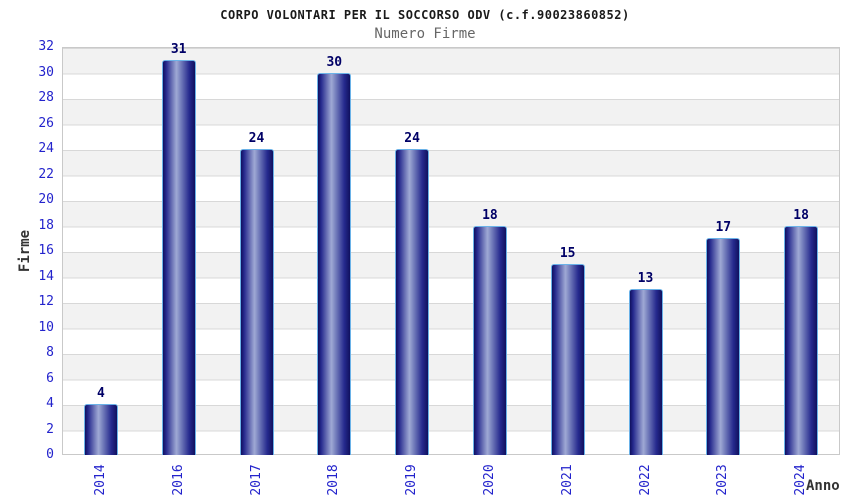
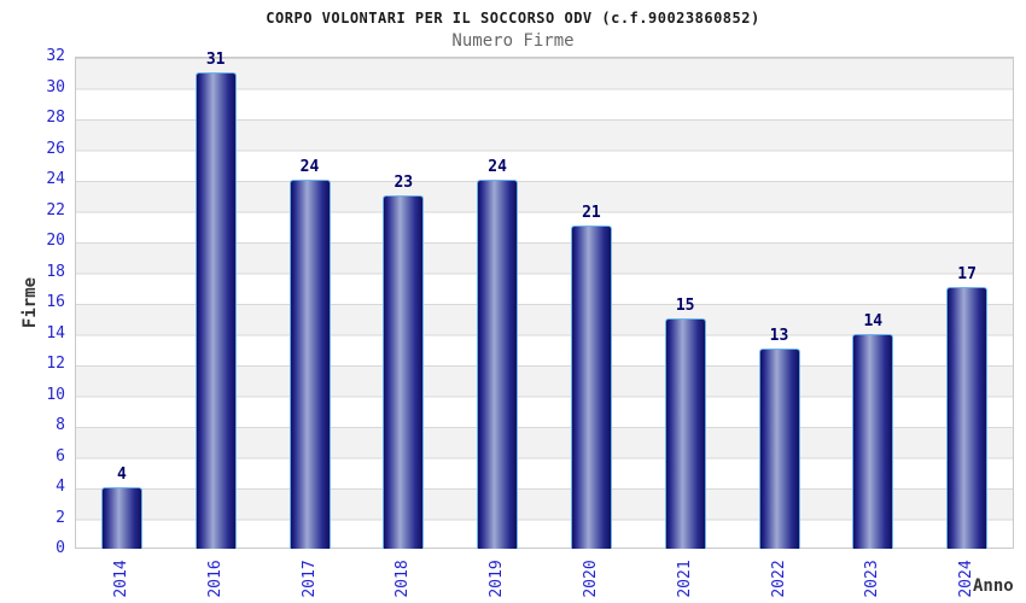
2018: 30 -> 23
2020: 18 -> 21
2023: 17 -> 14
2024: 18 -> 17
